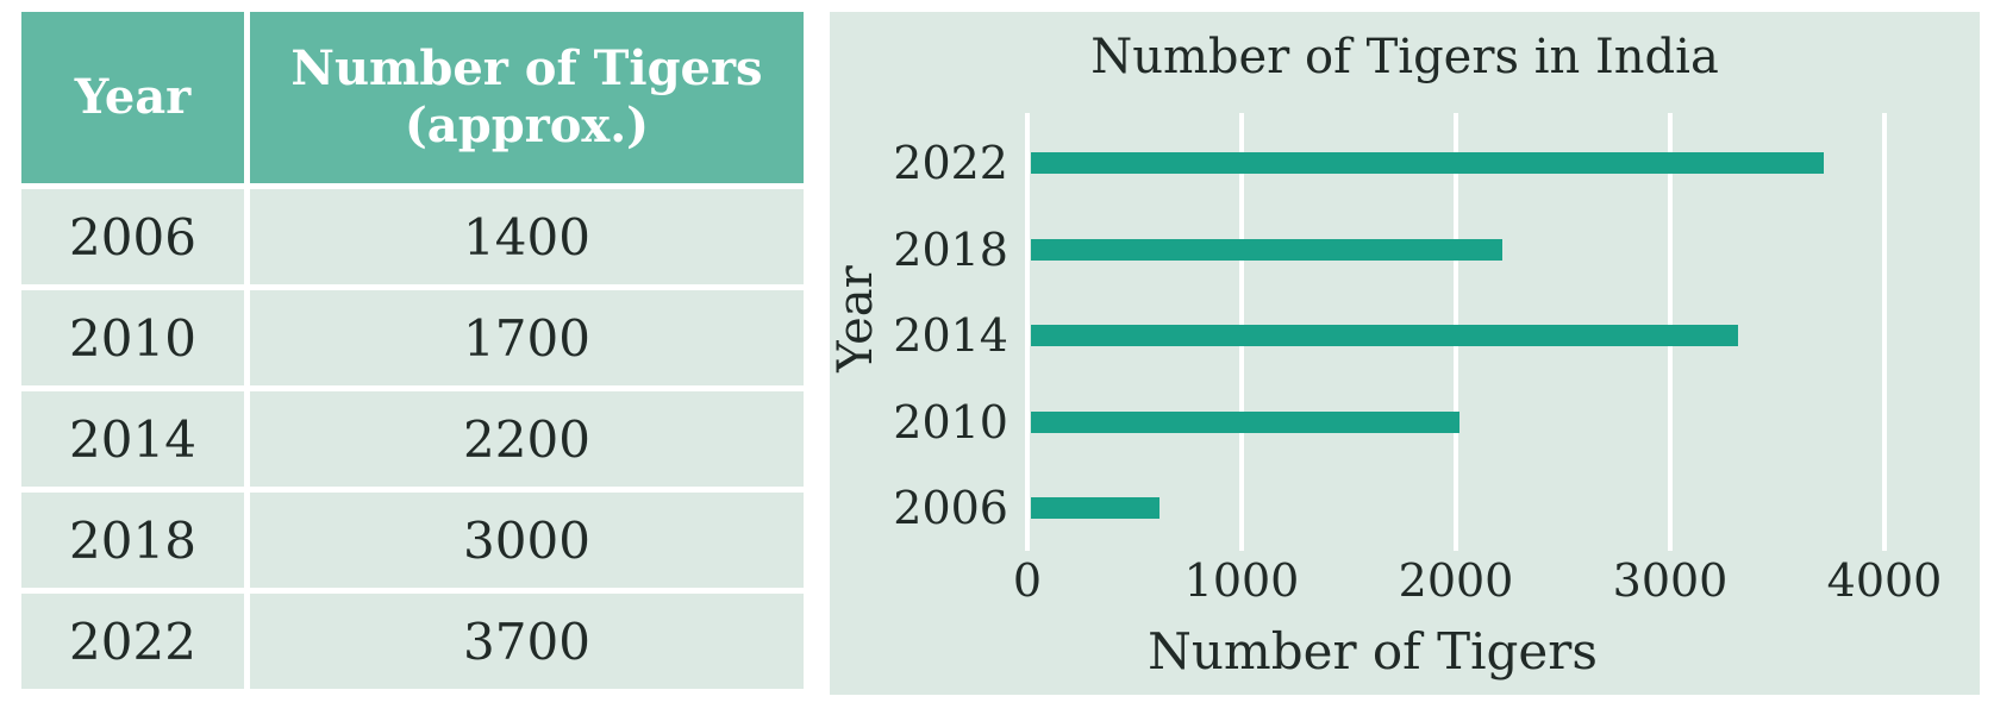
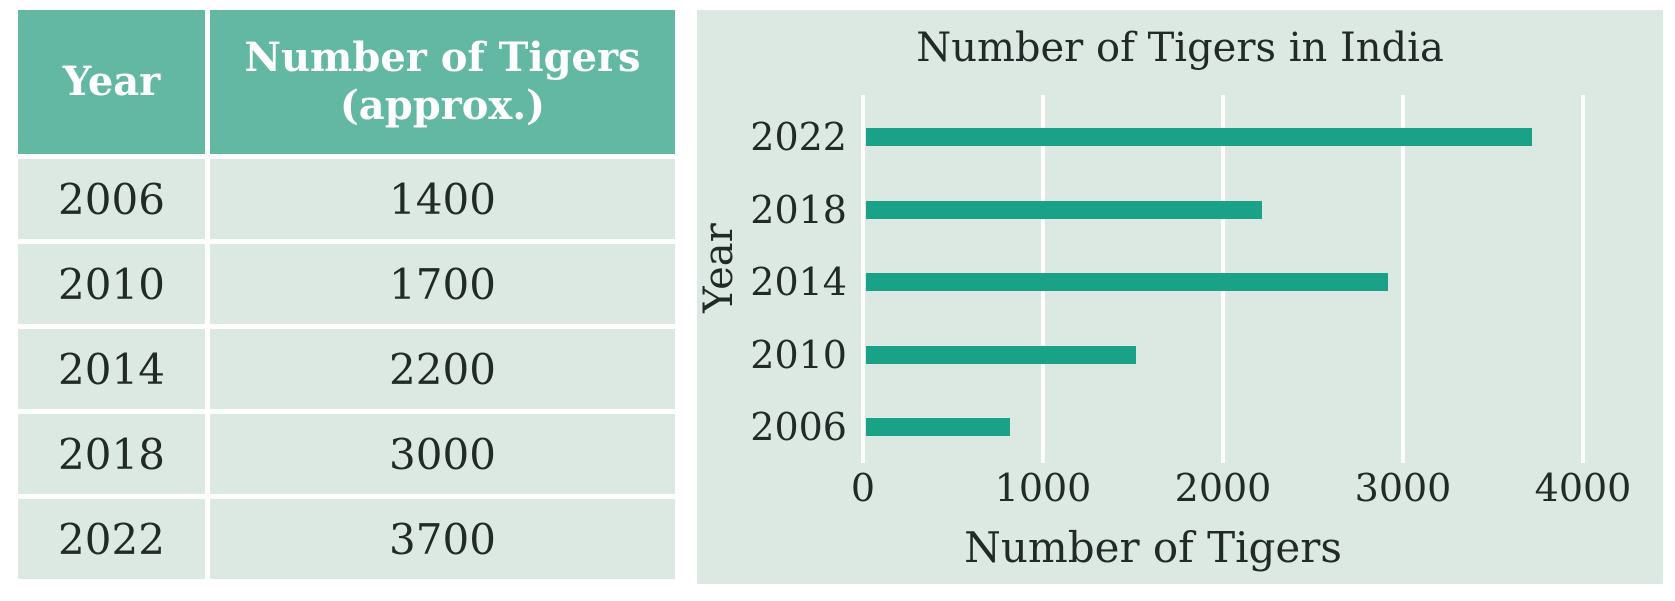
2014: 3300 -> 2900
2010: 2000 -> 1500
2006: 600 -> 800
